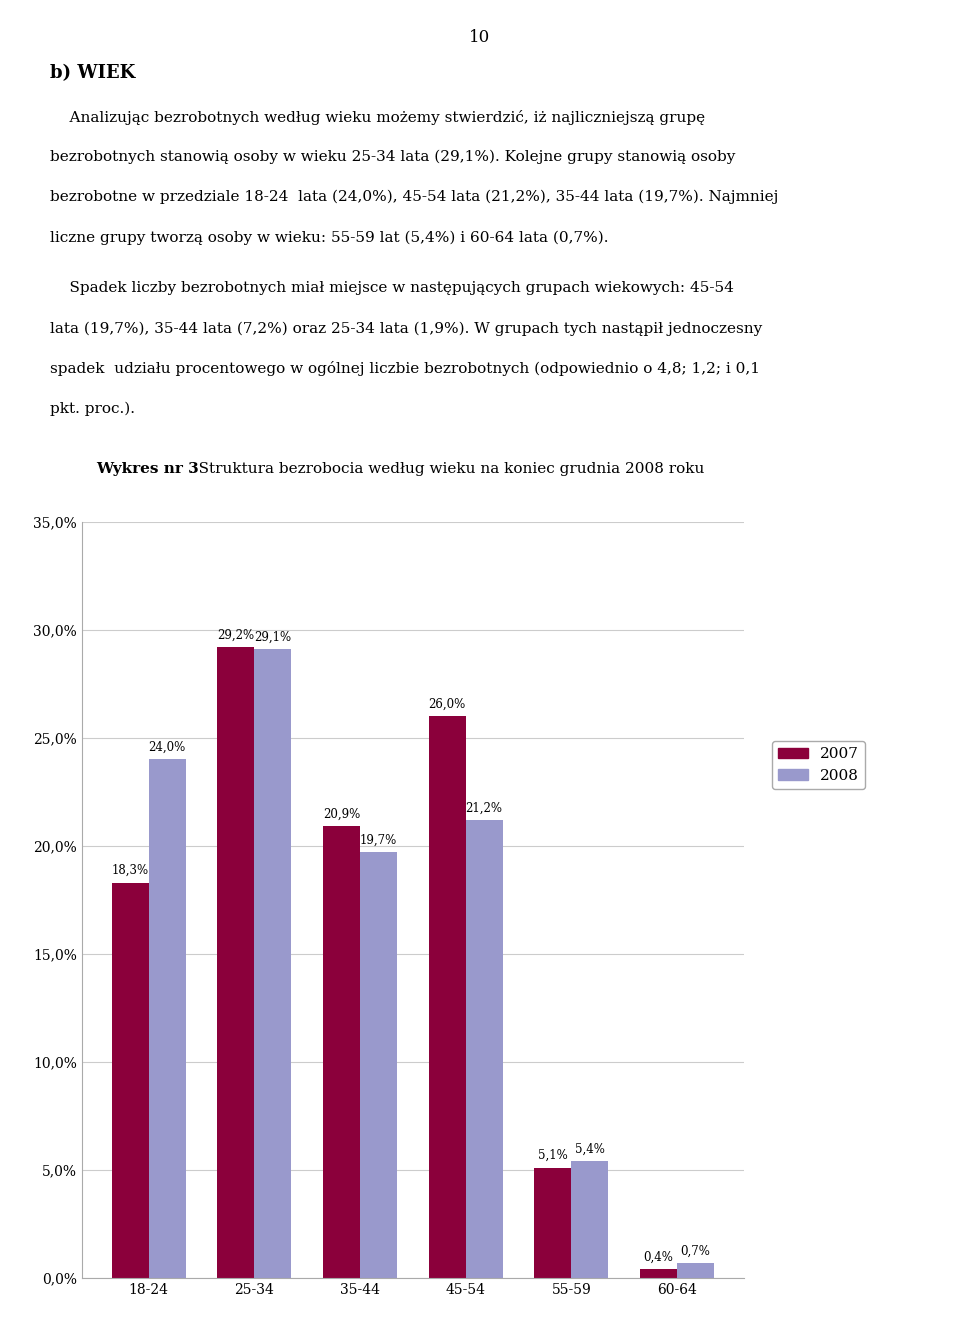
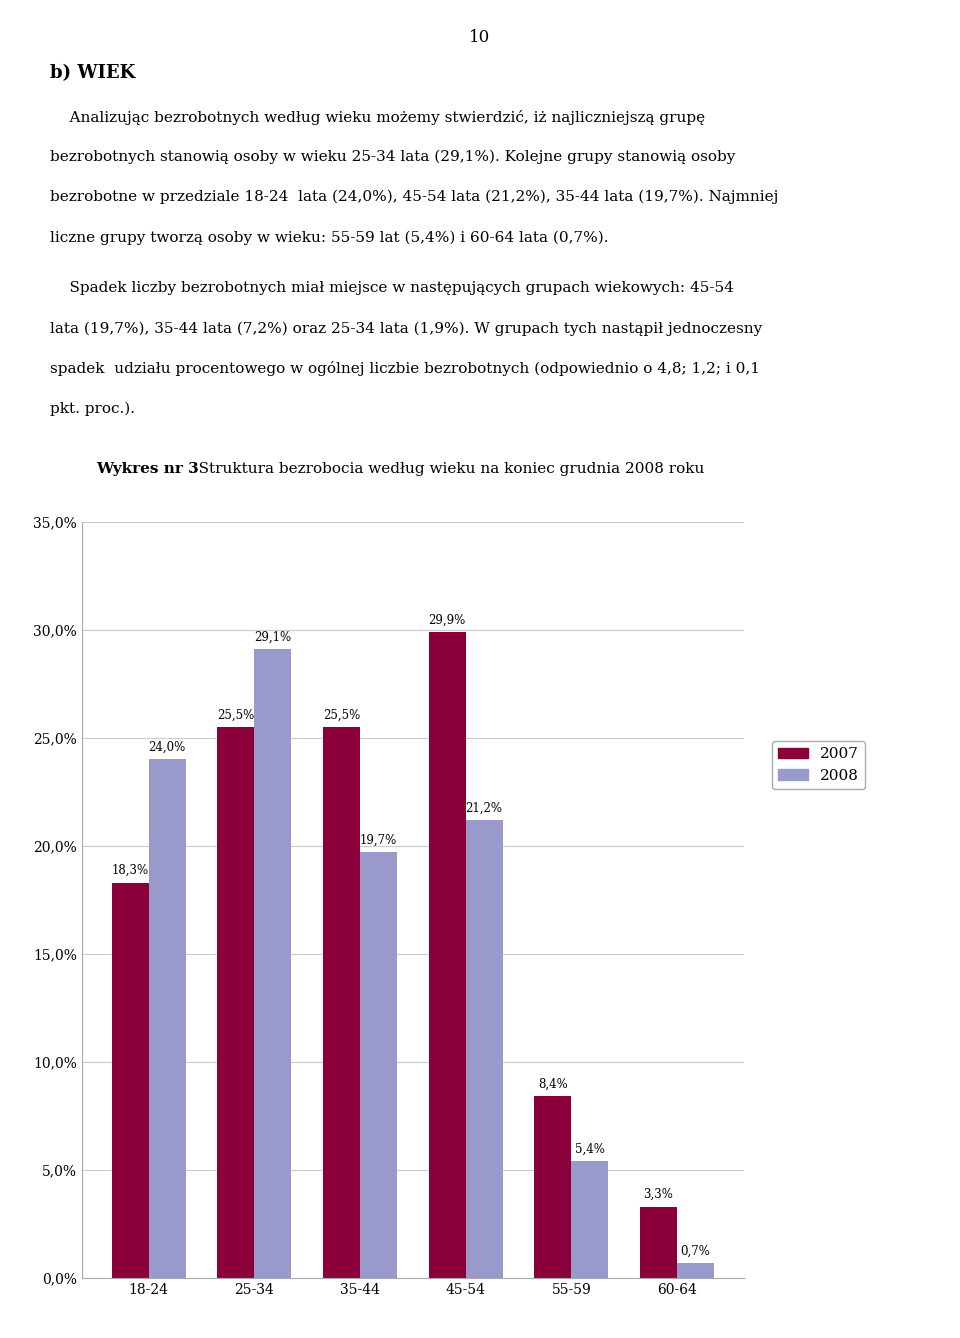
2007/25-34: 29,2% -> 25,5%
2007/35-44: 20,9% -> 25,5%
2007/45-54: 26,0% -> 29,9%
2007/55-59: 5,1% -> 8,4%
2007/60-64: 0,4% -> 3,3%
